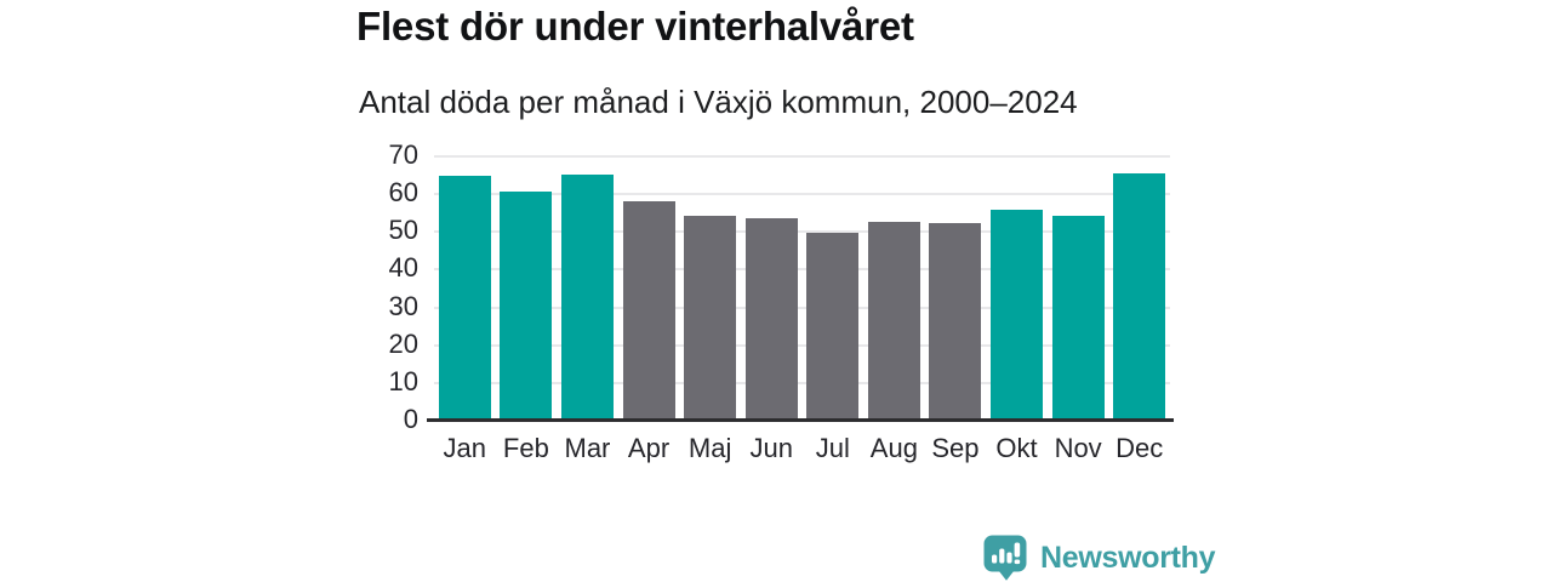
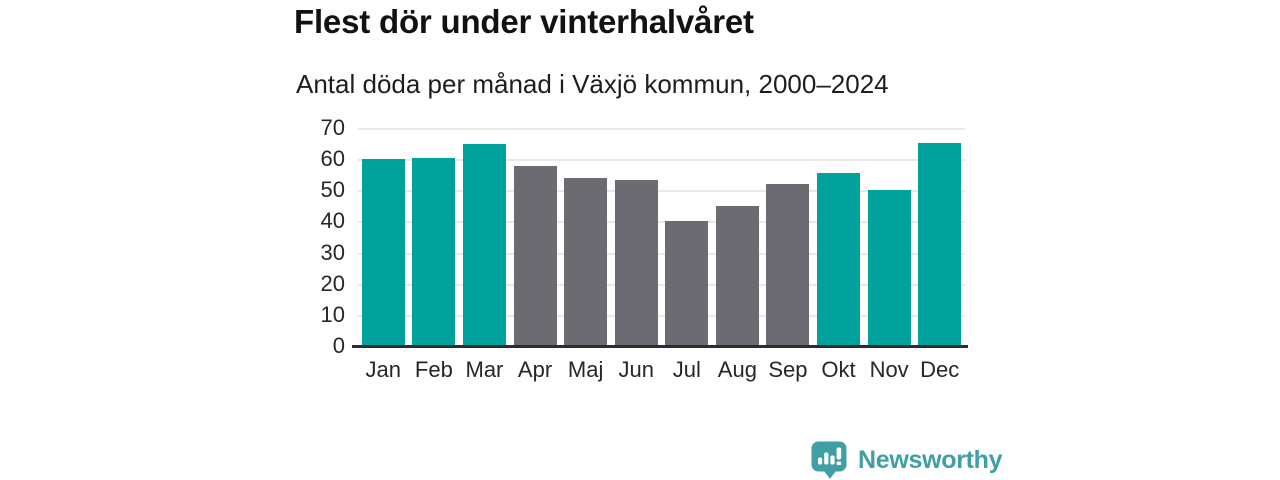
Jan: 65 -> 60
Jul: 49 -> 40
Aug: 52 -> 45
Nov: 54 -> 50
